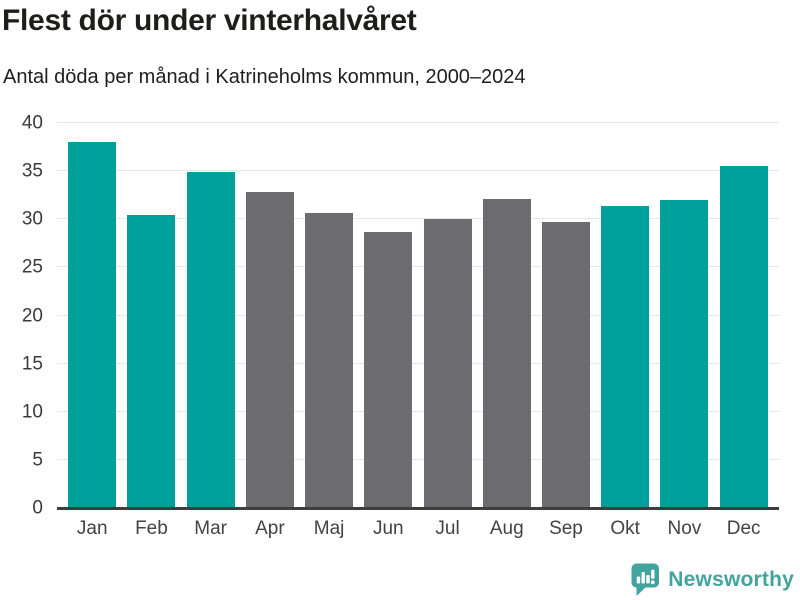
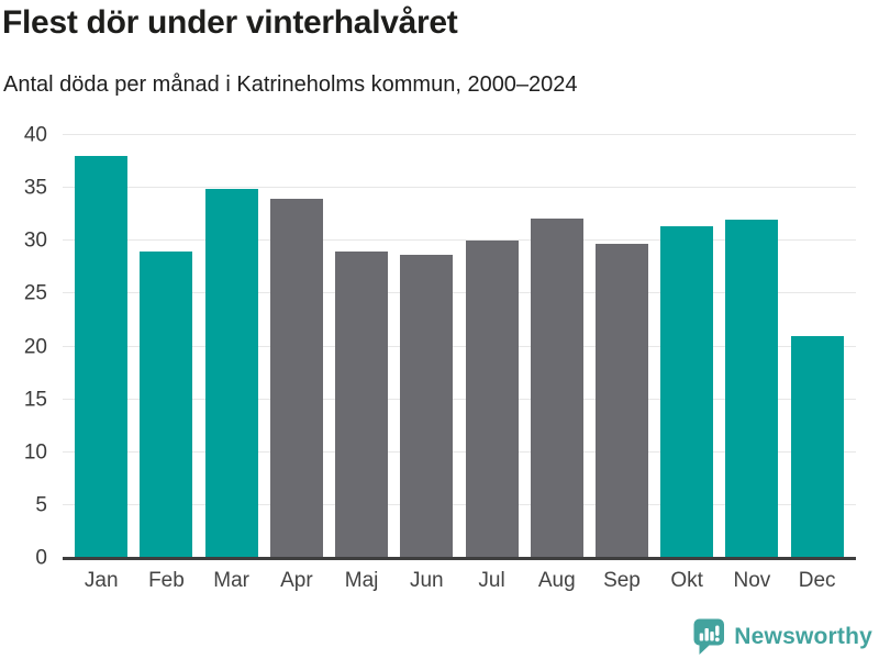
Feb: 30 -> 29
Apr: 33 -> 34
Maj: 31 -> 29
Dec: 36 -> 21
